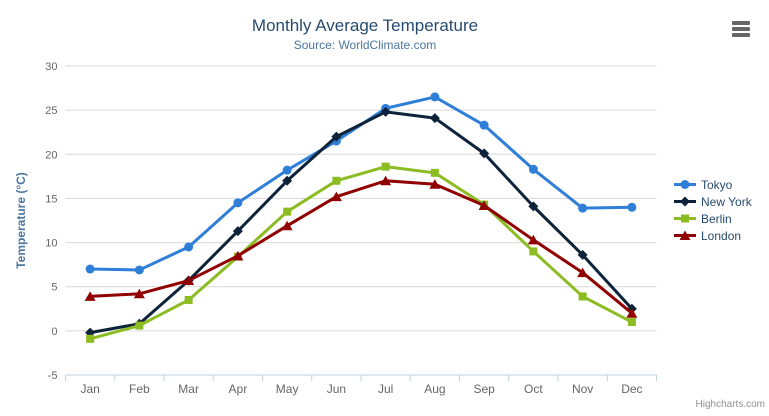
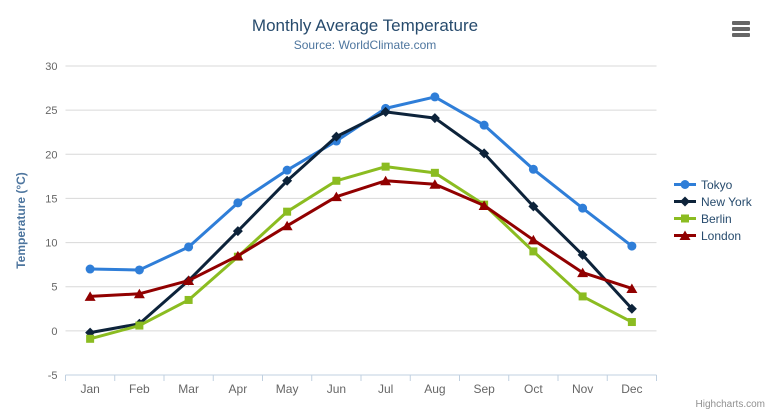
Tokyo/Dec: 14 -> 10
London/Dec: 2 -> 5
